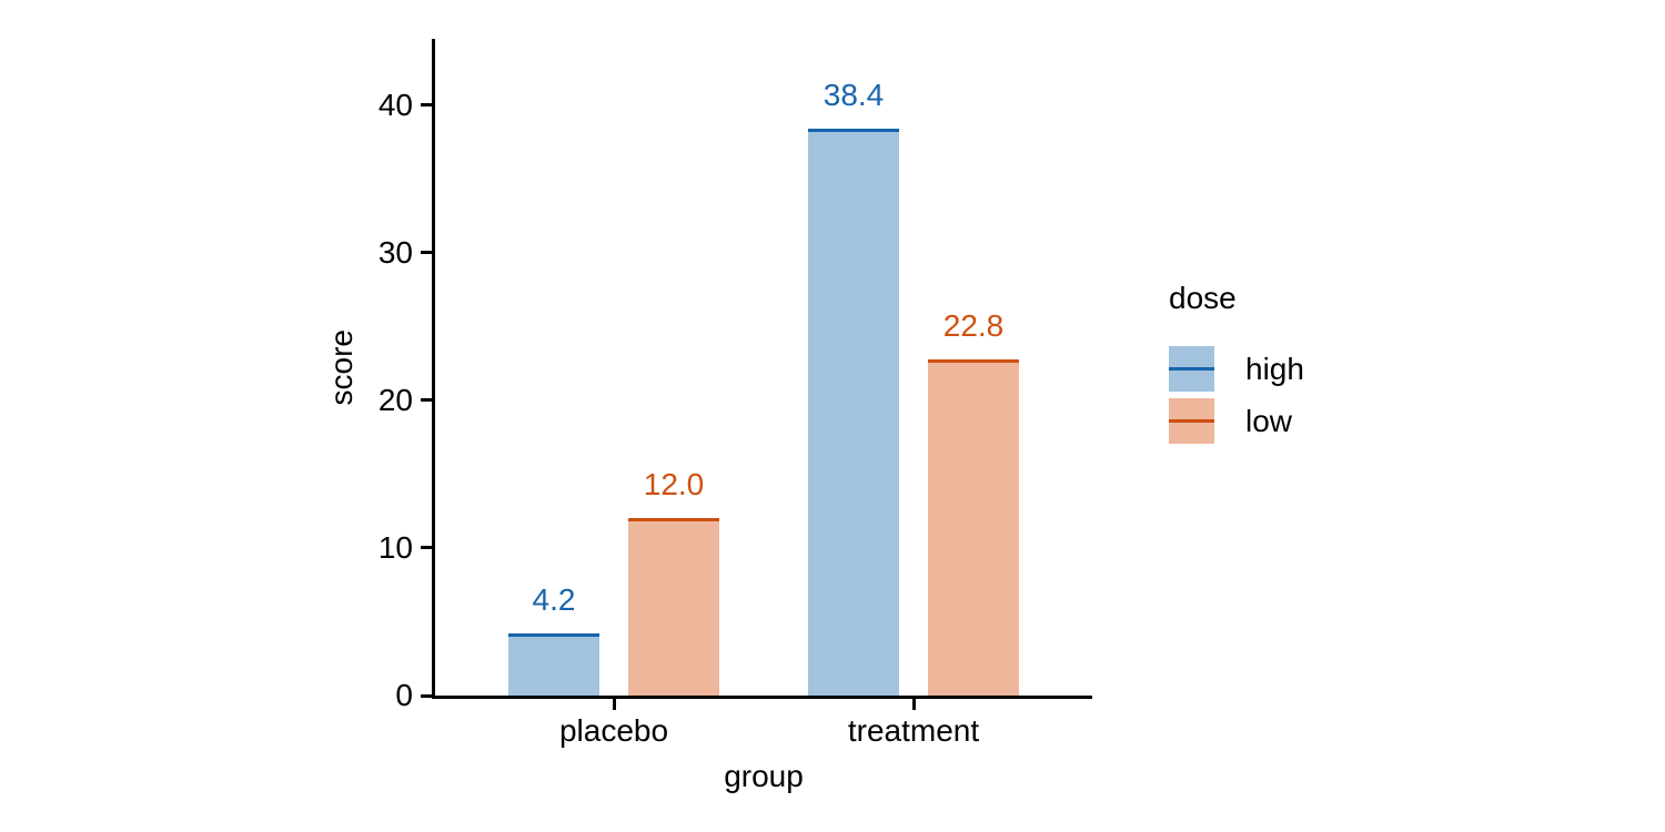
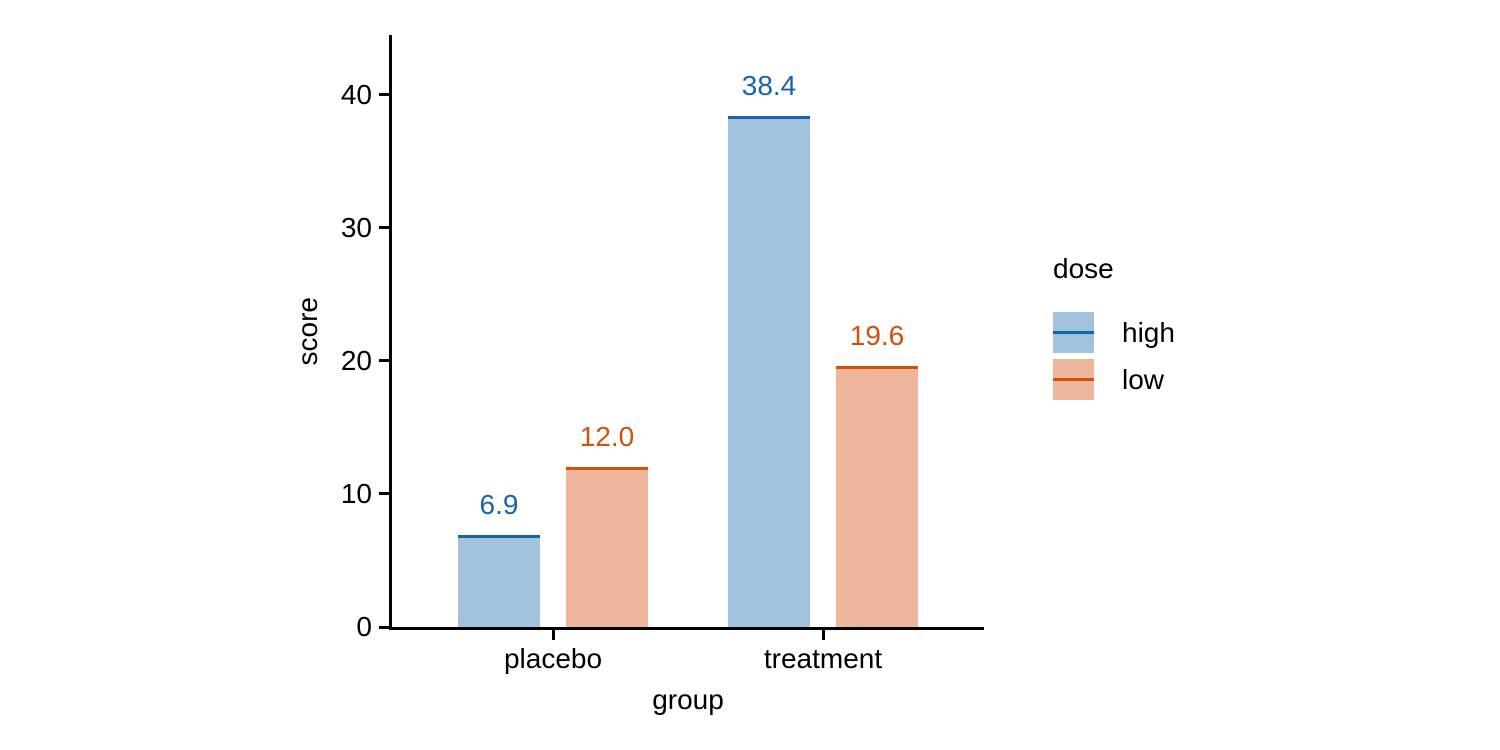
high/placebo: 4.2 -> 6.9
low/treatment: 22.8 -> 19.6
